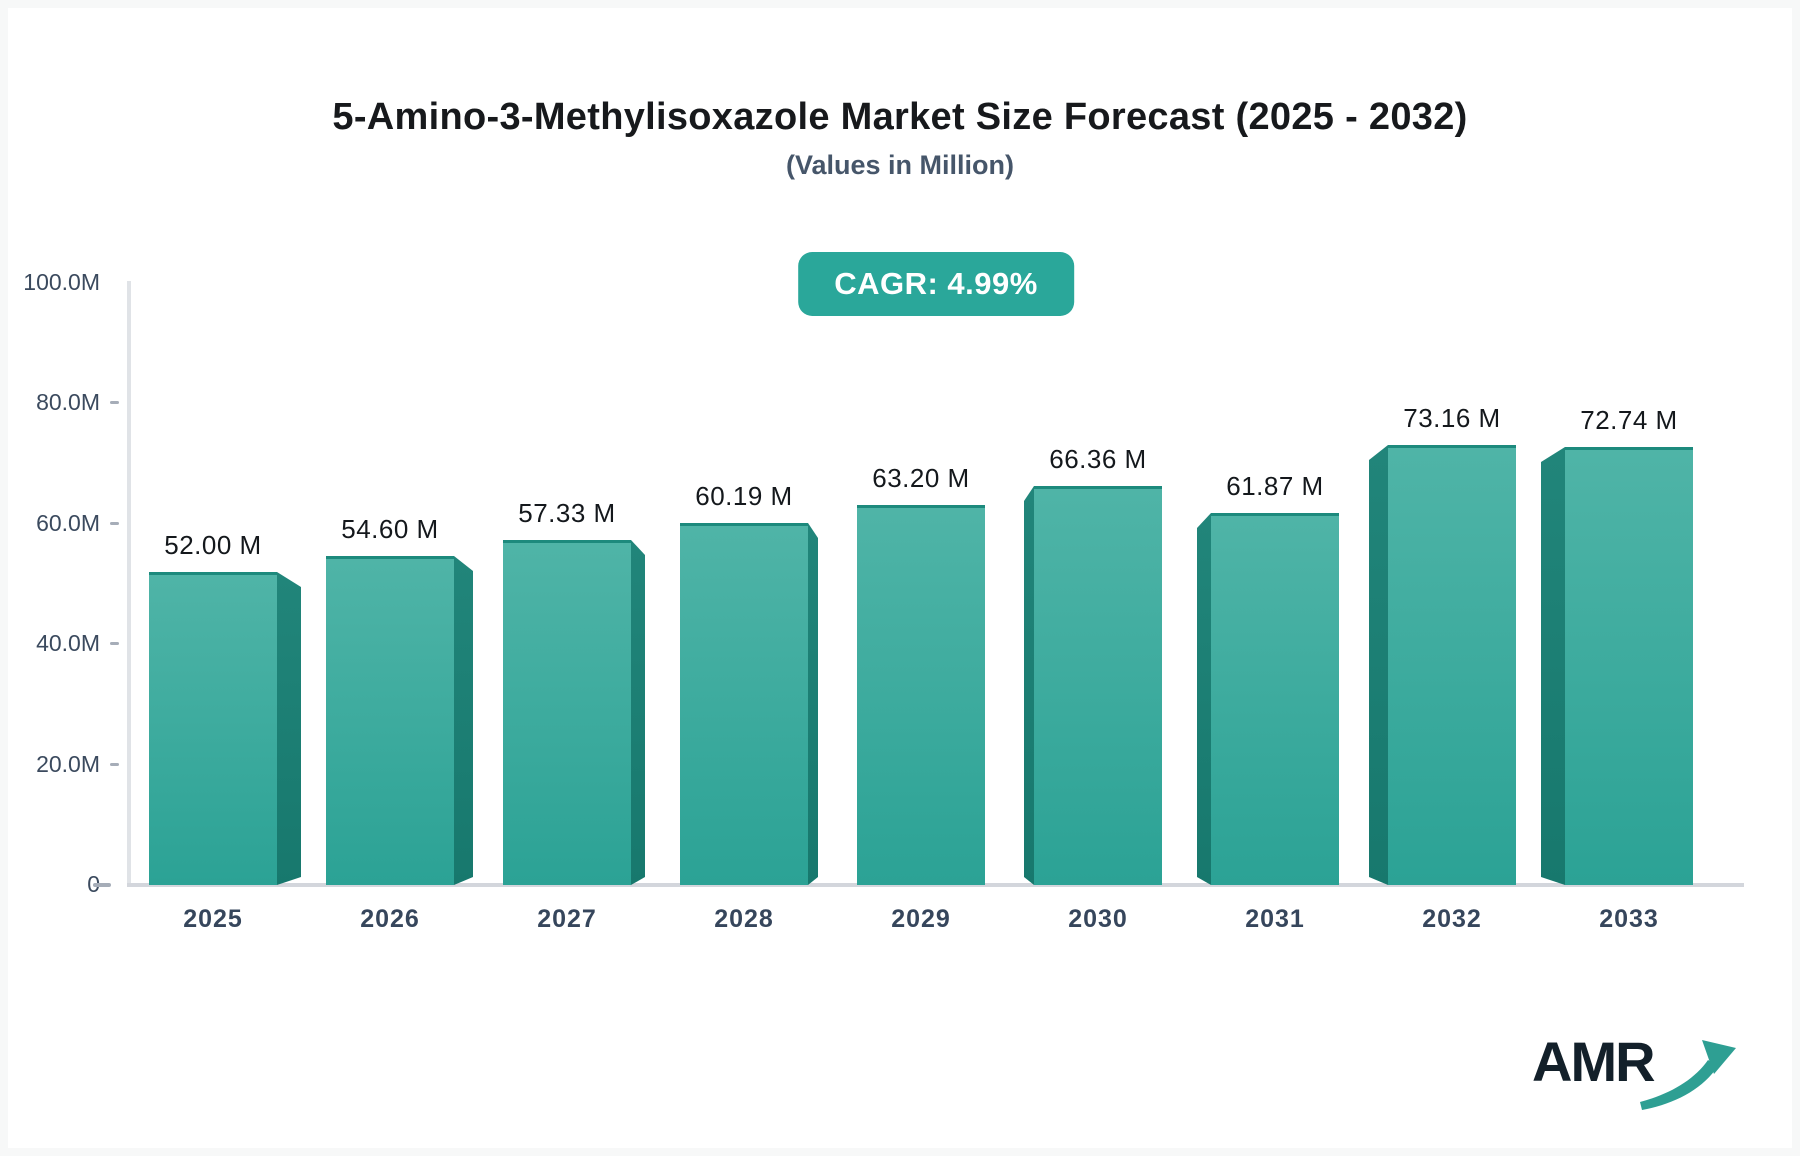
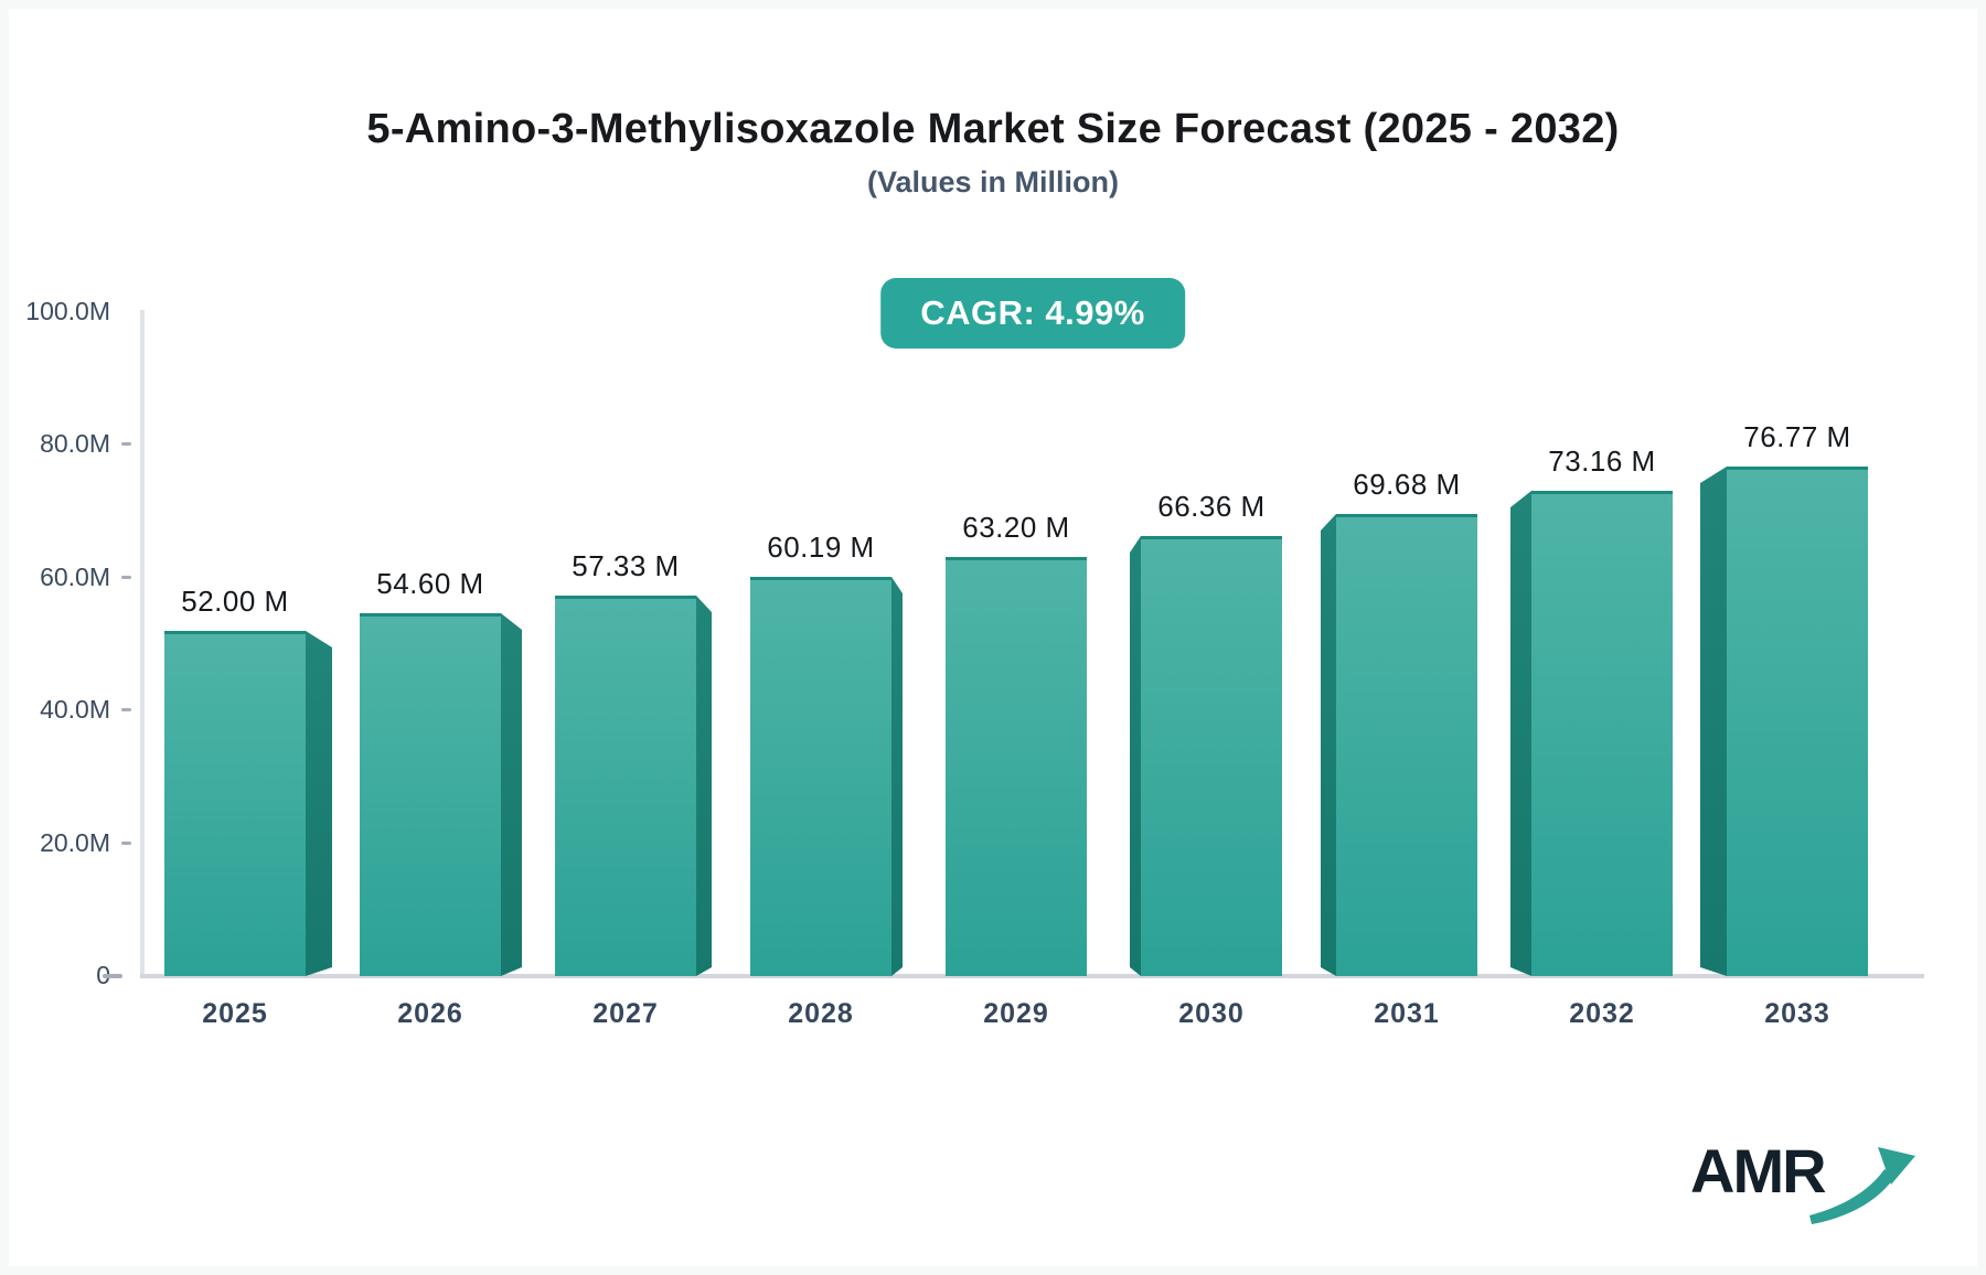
2031: 61.87 -> 69.68
2033: 72.74 -> 76.77
